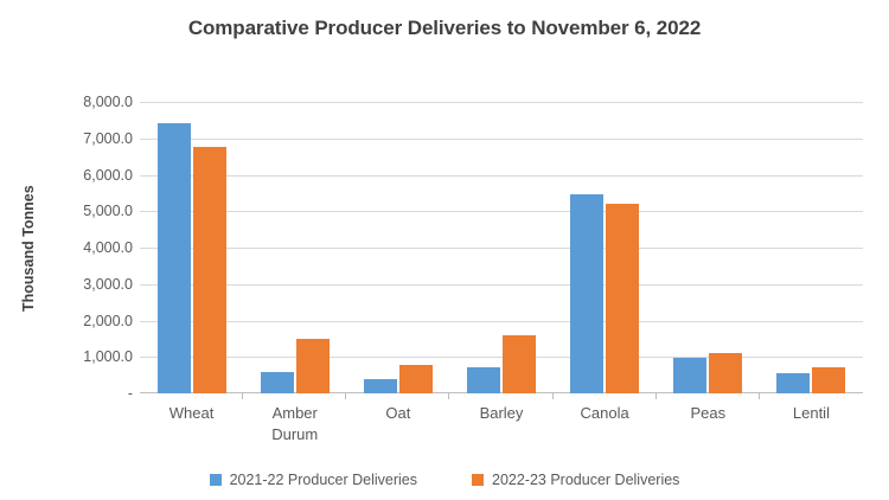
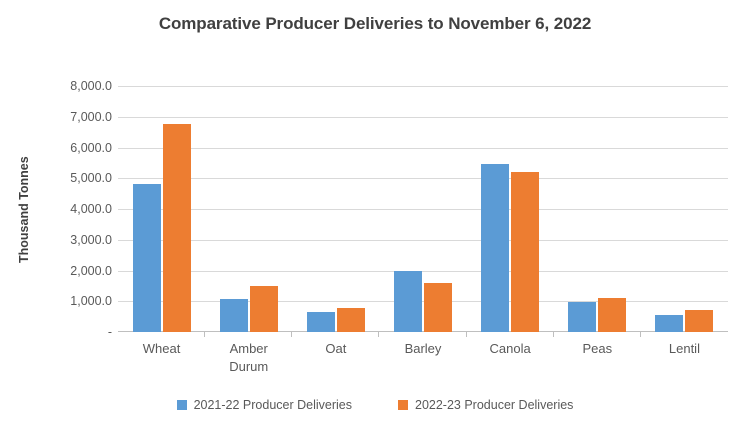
2021-22 Producer Deliveries/Wheat: 7400 -> 4800
2021-22 Producer Deliveries/Amber Durum: 600 -> 1100
2021-22 Producer Deliveries/Oat: 400 -> 600
2021-22 Producer Deliveries/Barley: 700 -> 2000
